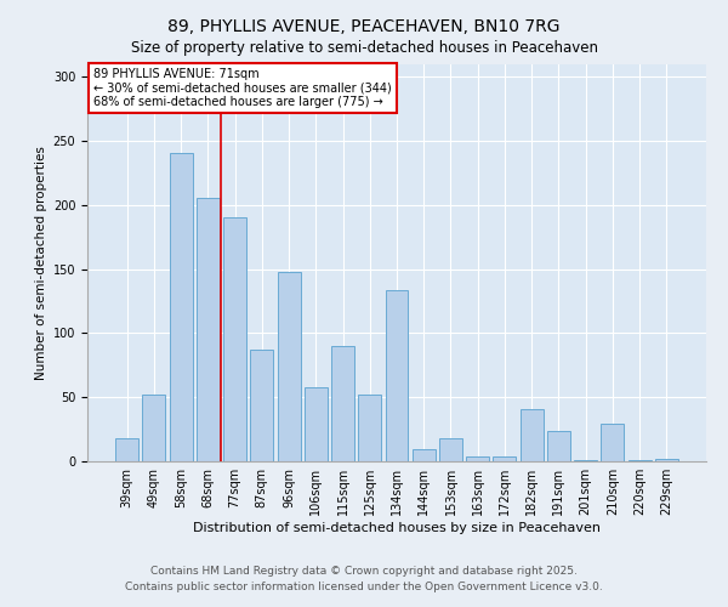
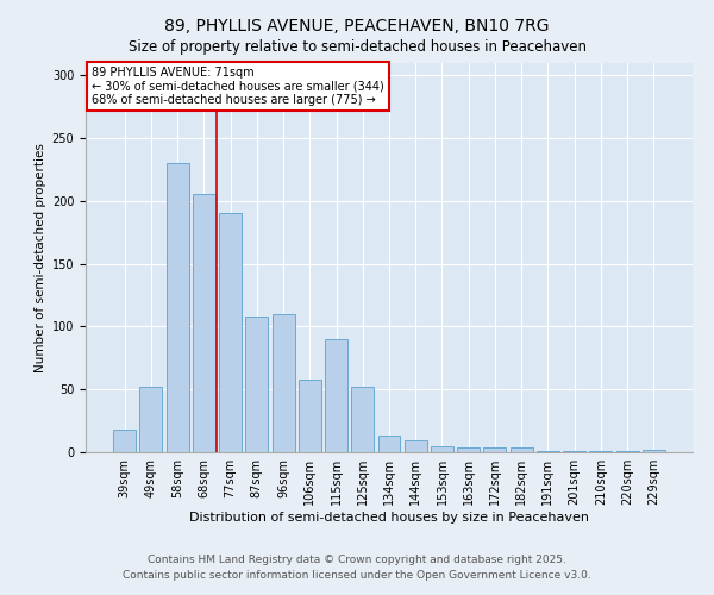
58sqm: 240 -> 230
87sqm: 87 -> 108
96sqm: 148 -> 110
134sqm: 133 -> 13
153sqm: 18 -> 5
182sqm: 41 -> 4
191sqm: 24 -> 1
210sqm: 29 -> 1
